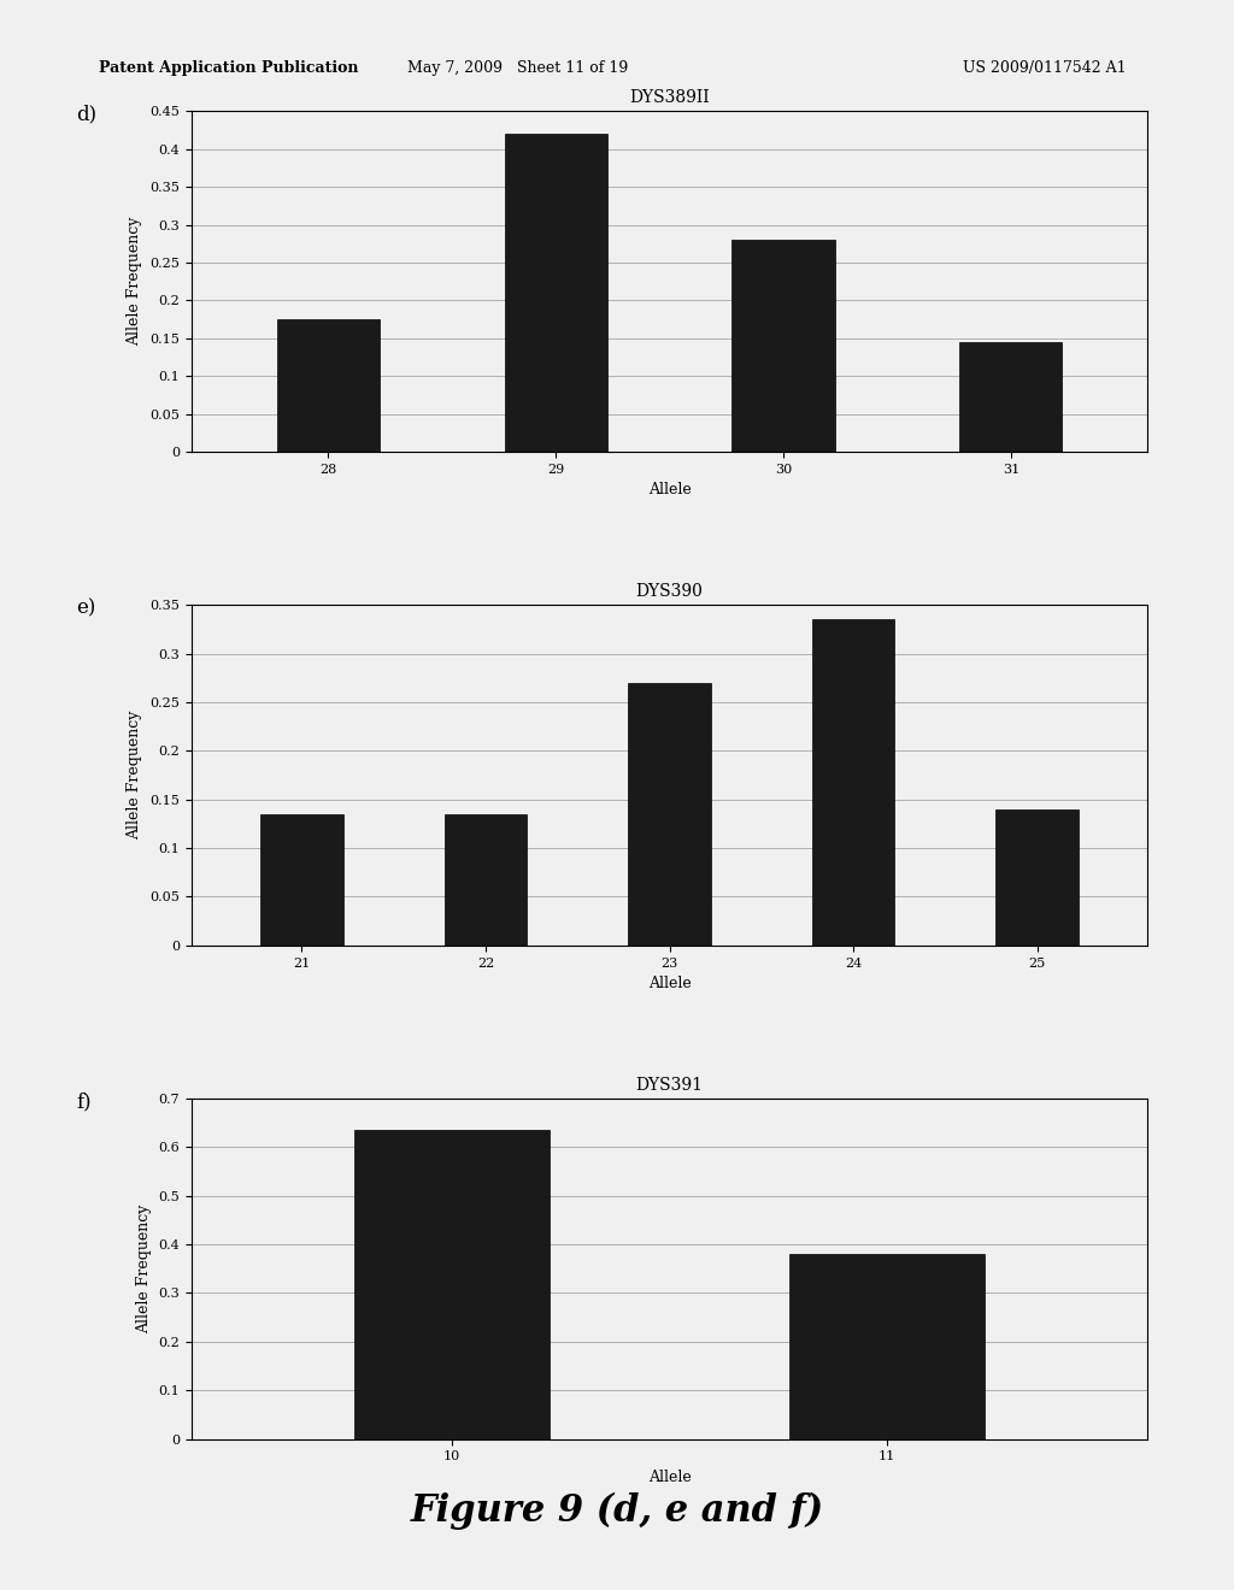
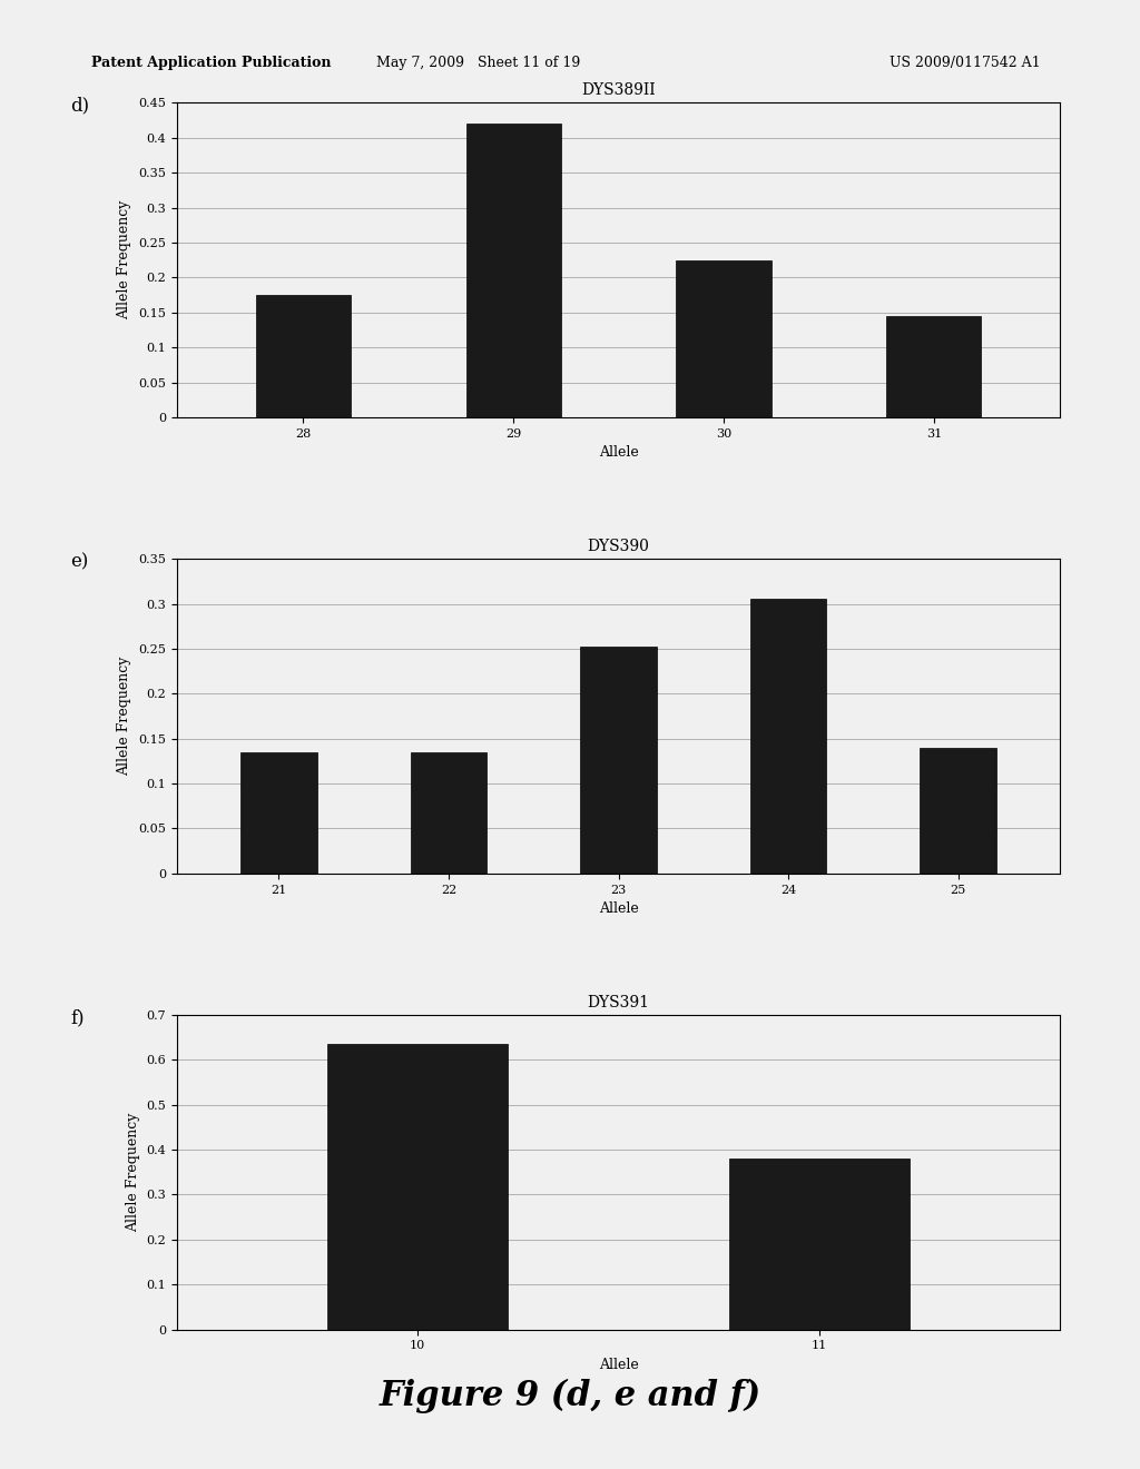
DYS389II/30: 0.280 -> 0.224
DYS390/23: 0.270 -> 0.252
DYS390/24: 0.335 -> 0.306
